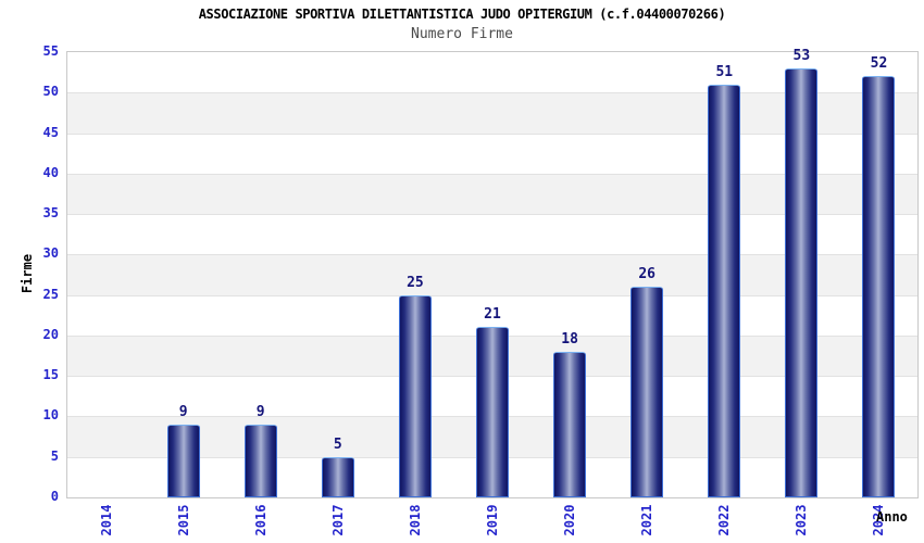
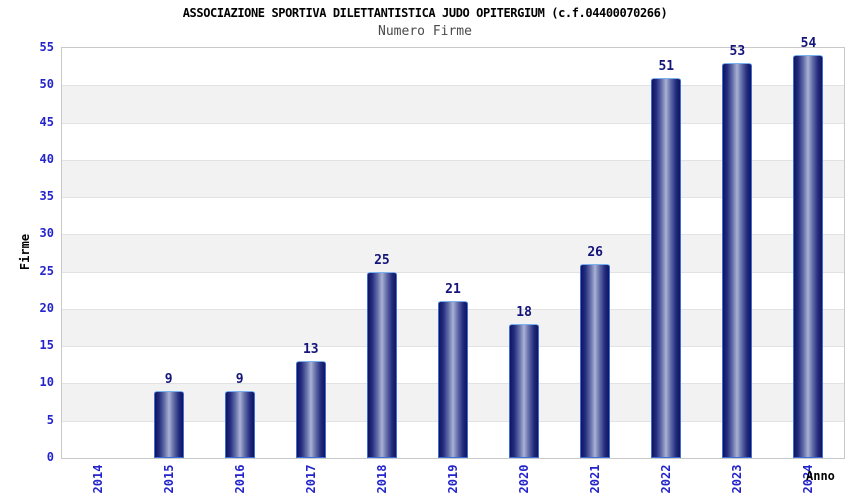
2017: 5 -> 13
2024: 52 -> 54
